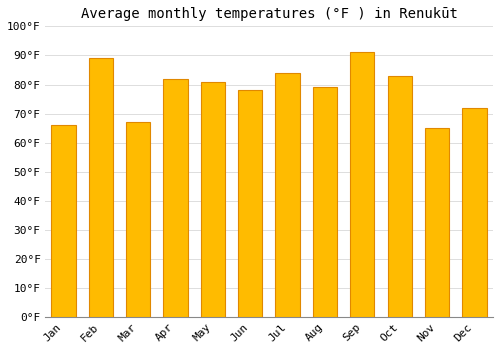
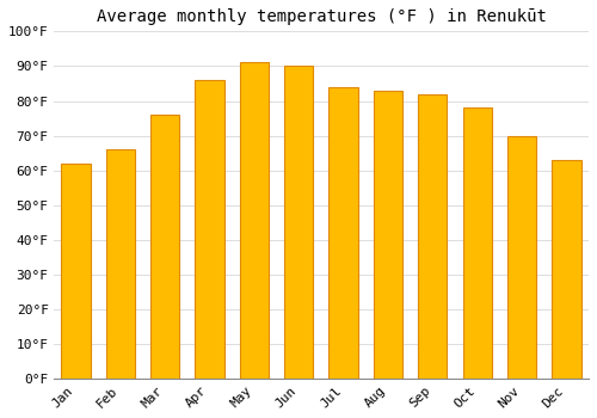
Jan: 66°F -> 62°F
Feb: 89°F -> 66°F
Mar: 67°F -> 76°F
Apr: 82°F -> 86°F
May: 81°F -> 91°F
Jun: 78°F -> 90°F
Aug: 79°F -> 83°F
Sep: 91°F -> 82°F
Oct: 83°F -> 78°F
Nov: 65°F -> 70°F
Dec: 72°F -> 63°F
